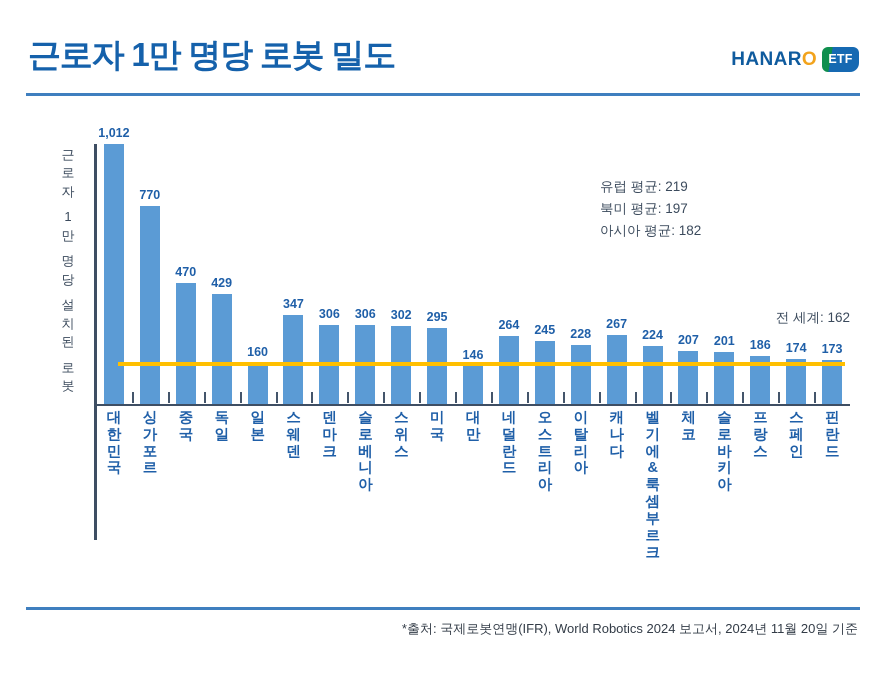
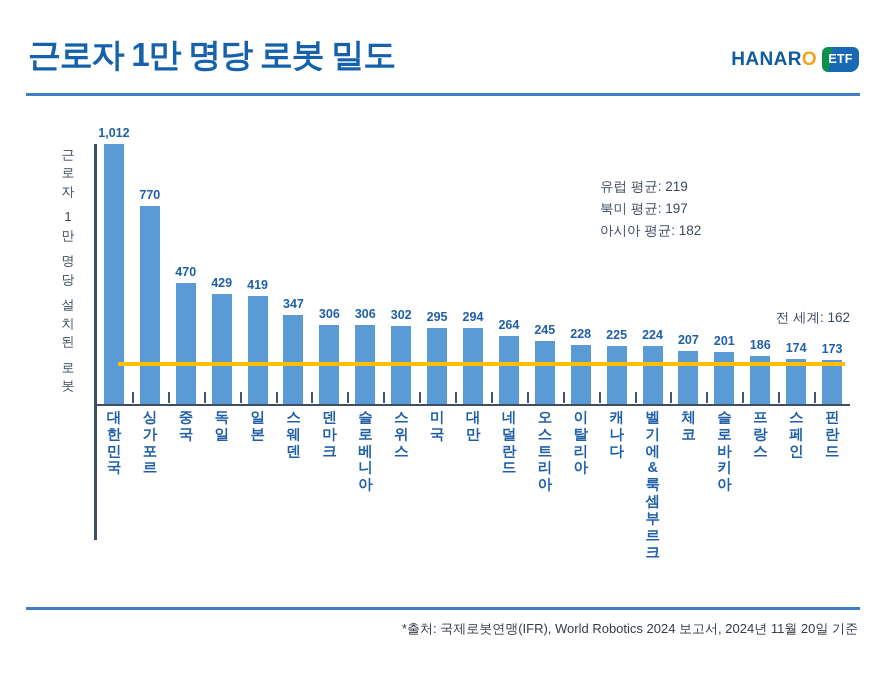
일본: 160 -> 419
대만: 146 -> 294
캐나다: 267 -> 225
